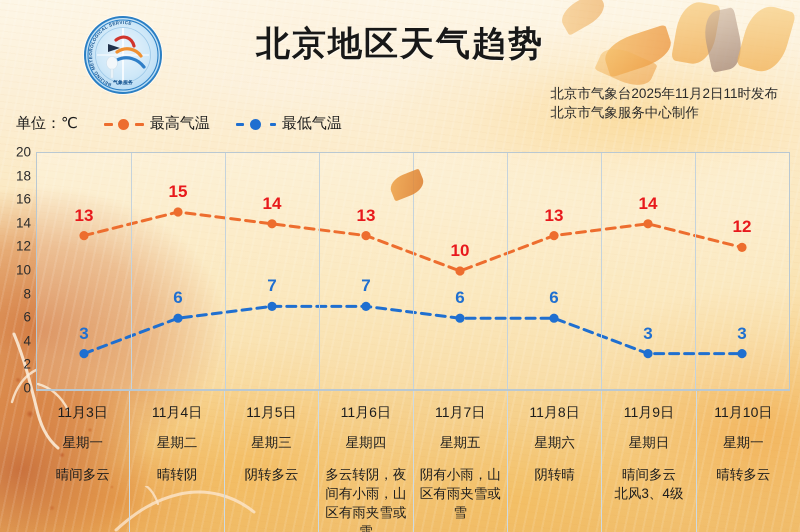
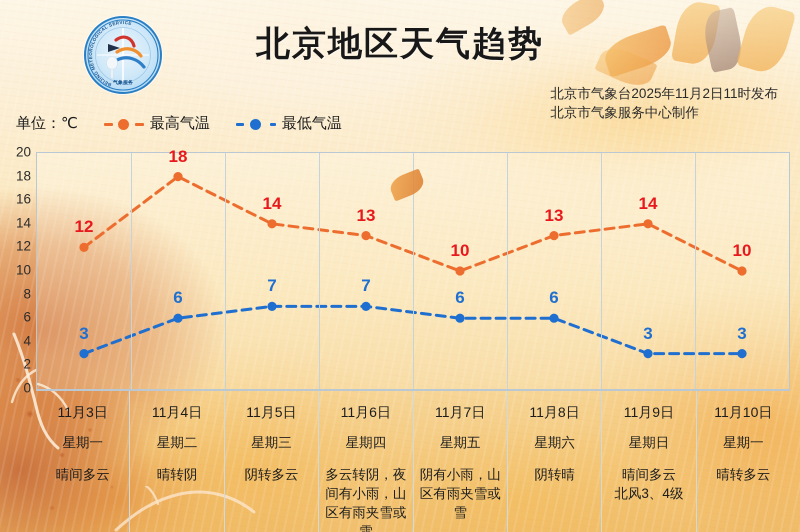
最高气温/11月3日: 13 -> 12
最高气温/11月4日: 15 -> 18
最高气温/11月10日: 12 -> 10
